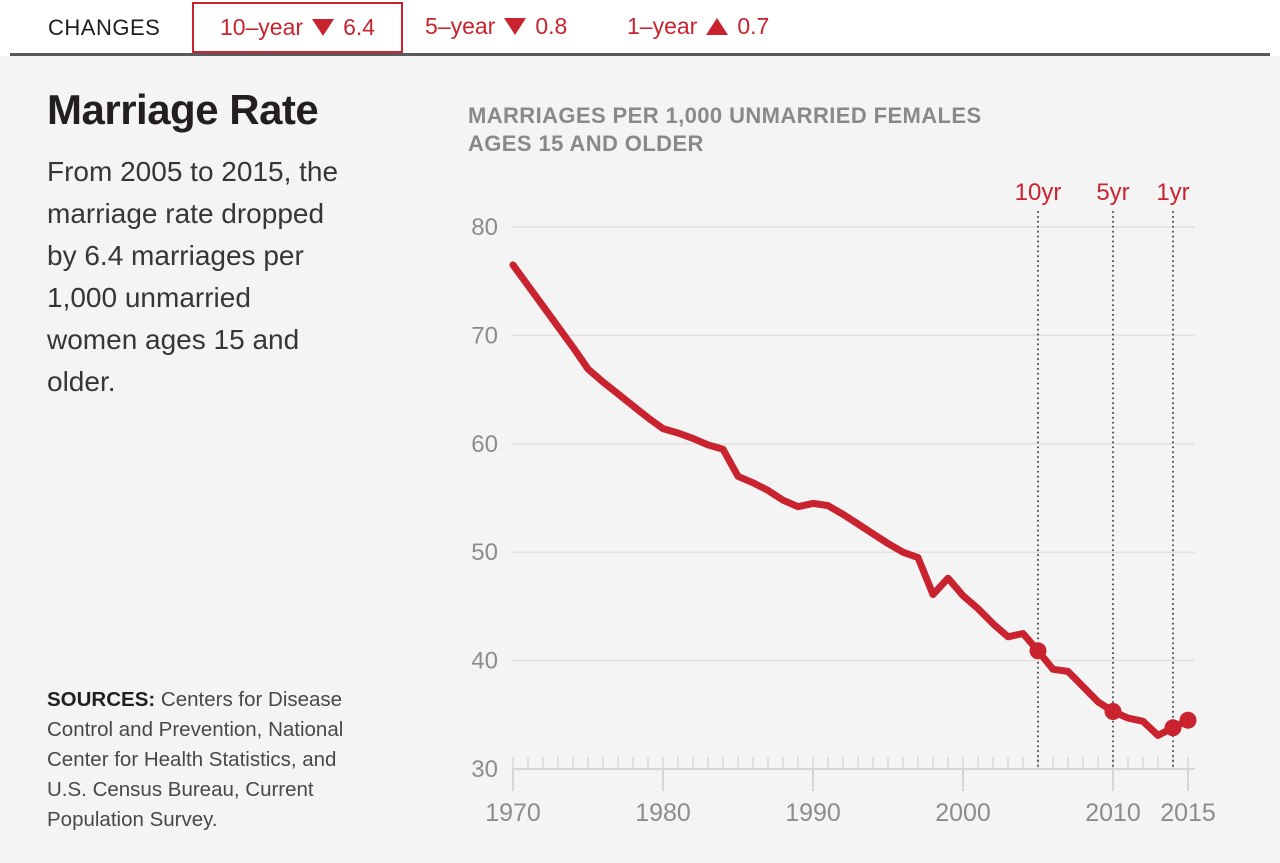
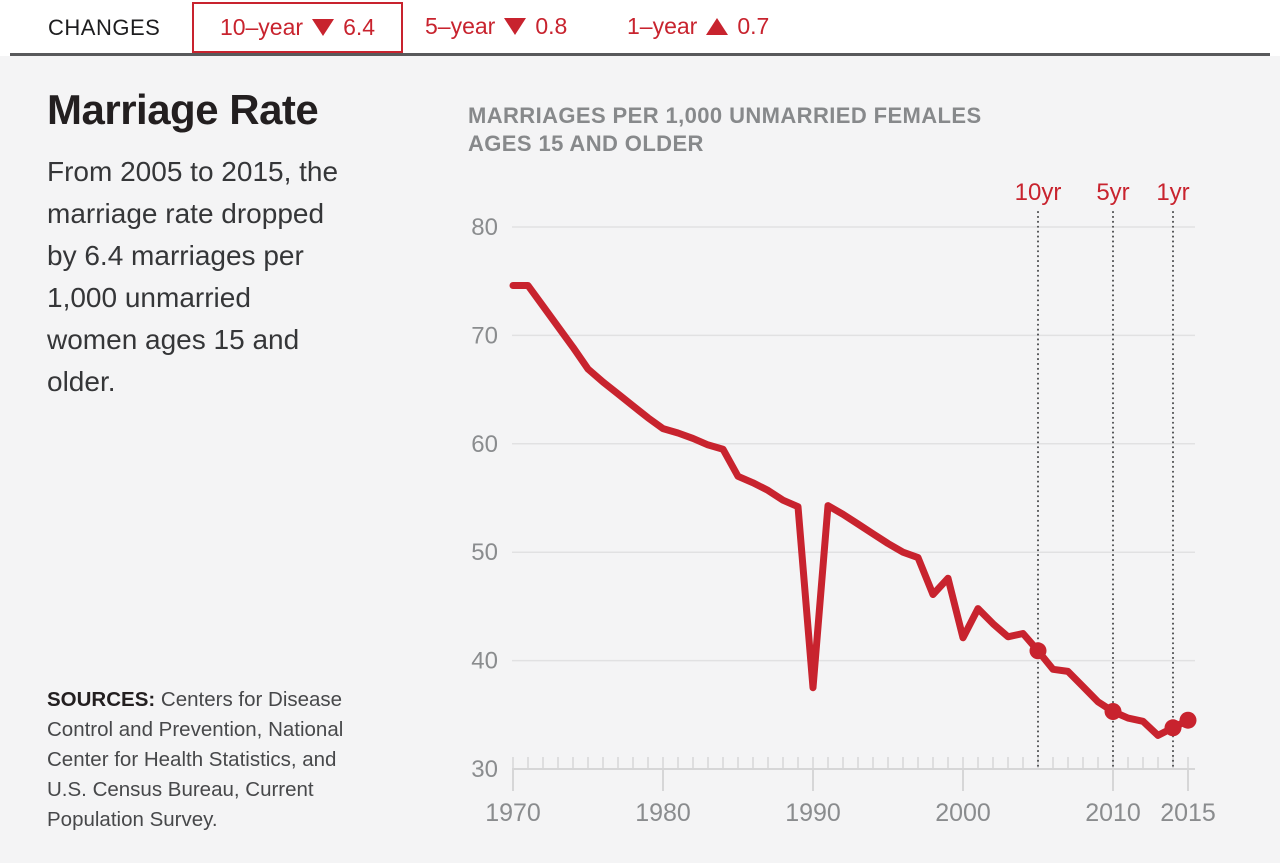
1970: 76.5 -> 74.6
1990: 54.5 -> 37.5
2000: 46.0 -> 42.1
